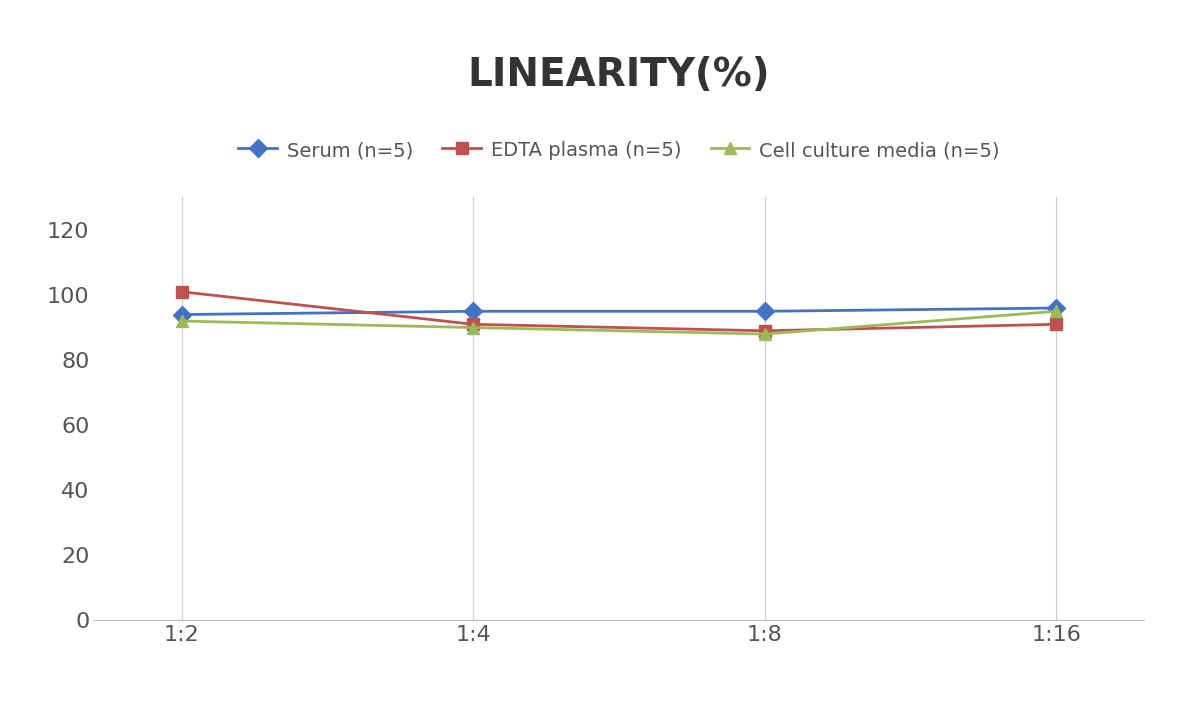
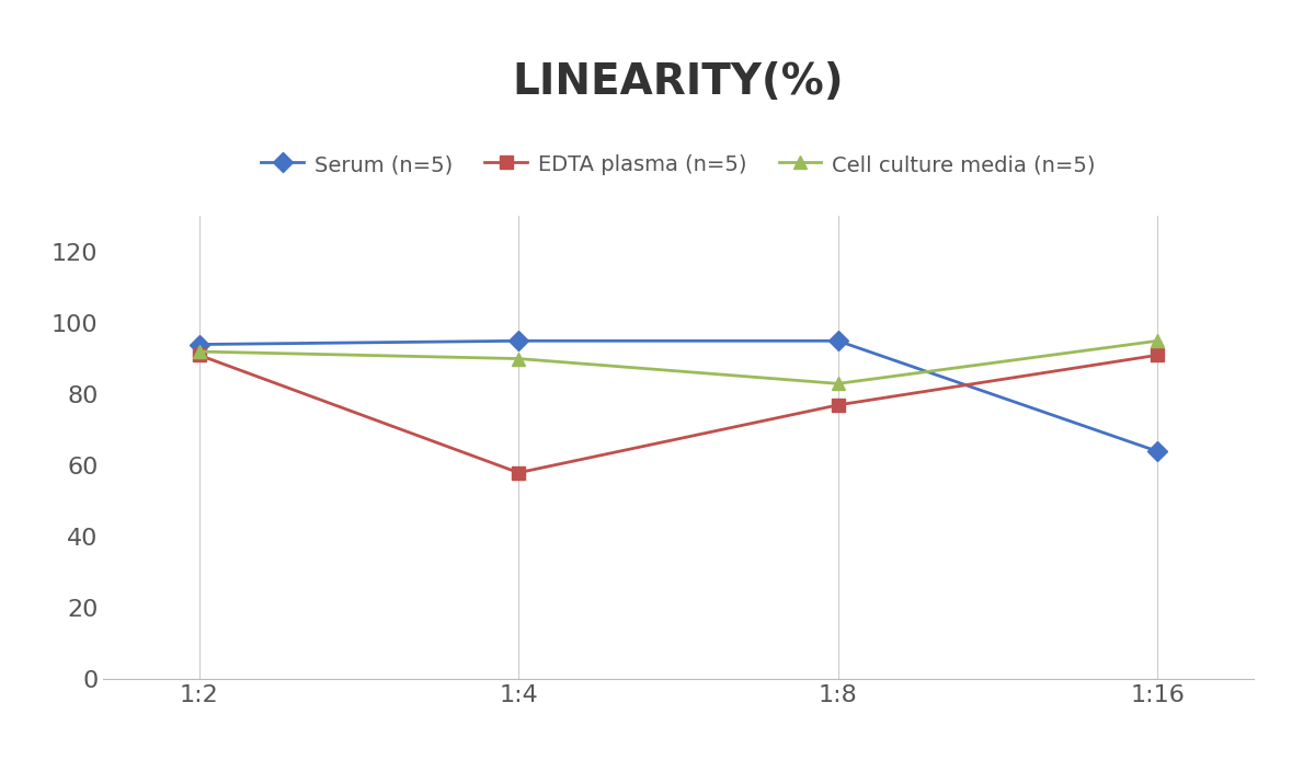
EDTA plasma (n=5)/1:2: 101 -> 91
EDTA plasma (n=5)/1:4: 91 -> 58
EDTA plasma (n=5)/1:8: 89 -> 77
Cell culture media (n=5)/1:8: 88 -> 83
Serum (n=5)/1:16: 96 -> 64
